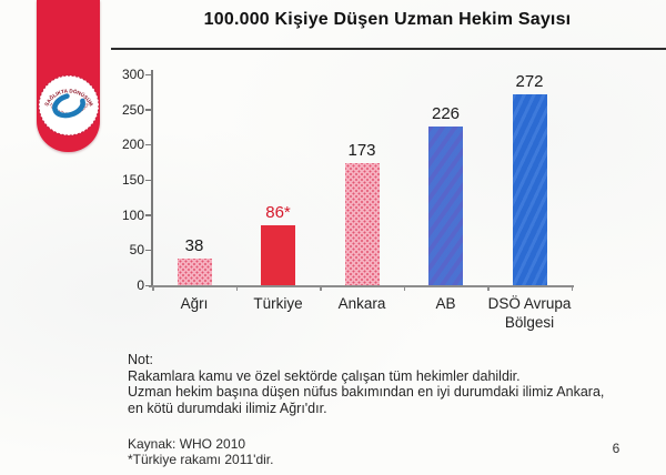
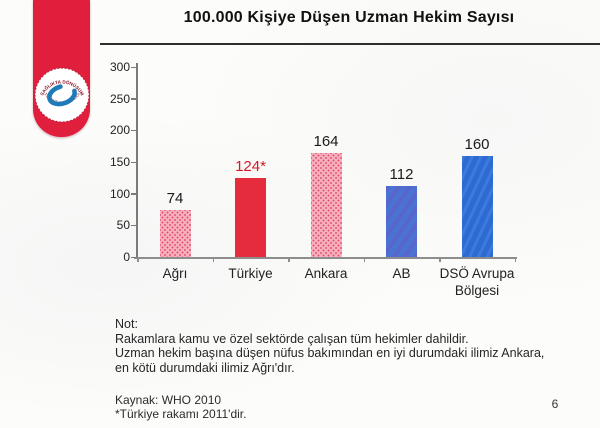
Ağrı: 38 -> 74
Türkiye: 86 -> 124
Ankara: 173 -> 164
AB: 226 -> 112
DSÖ Avrupa Bölgesi: 272 -> 160
